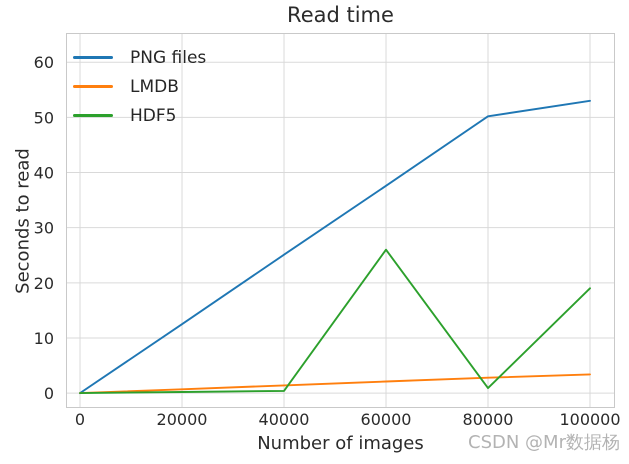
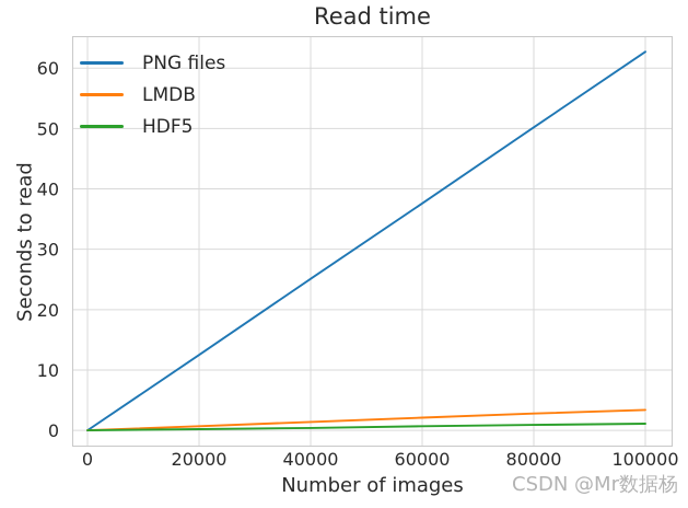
HDF5/60000: 26 -> 1
PNG files/100000: 53 -> 63
HDF5/100000: 19 -> 1
